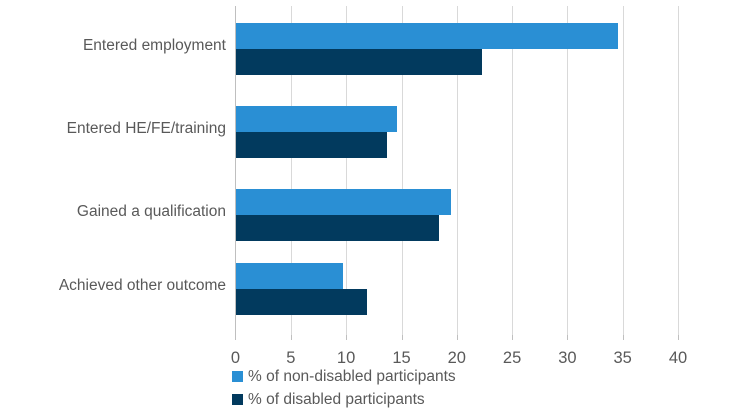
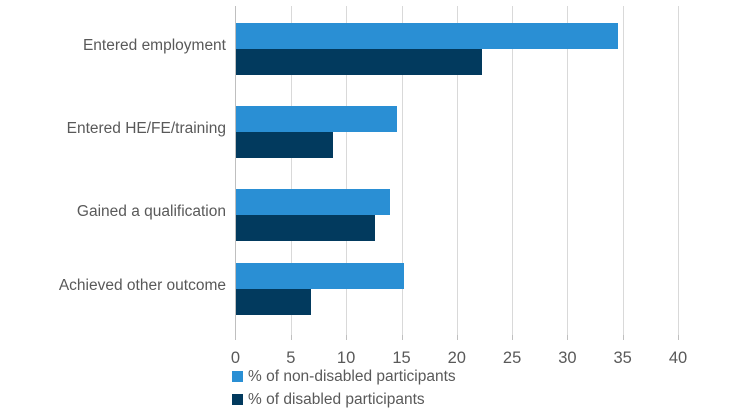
% of disabled participants/Entered HE/FE/training: 13.7 -> 8.8
% of non-disabled participants/Gained a qualification: 19.5 -> 14.0
% of disabled participants/Gained a qualification: 18.4 -> 12.6
% of non-disabled participants/Achieved other outcome: 9.7 -> 15.2
% of disabled participants/Achieved other outcome: 11.9 -> 6.8
